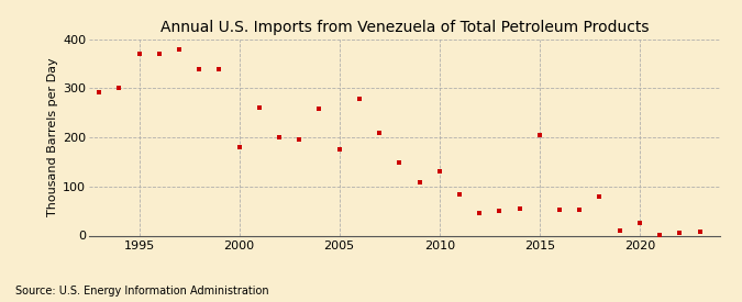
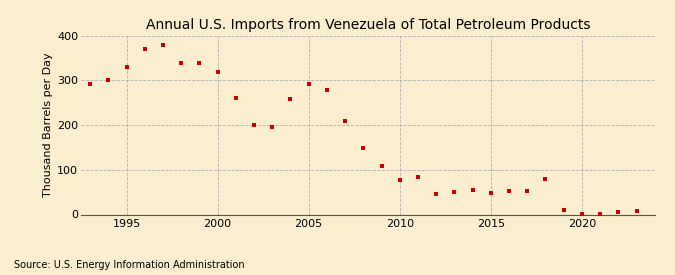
1995: 370 -> 330
2000: 180 -> 320
2005: 175 -> 292
2010: 130 -> 77
2015: 205 -> 48
2020: 25 -> 2
